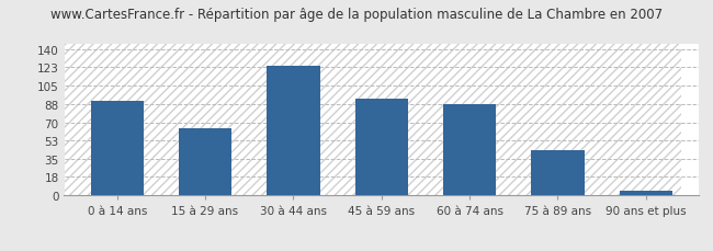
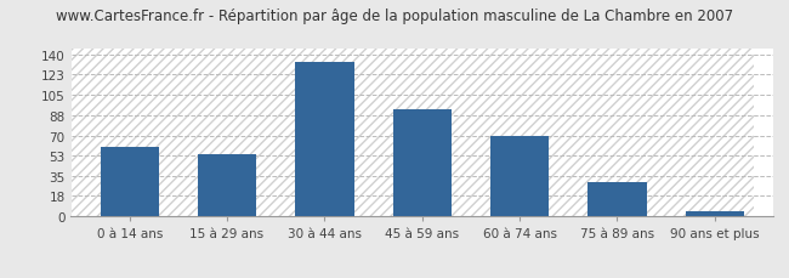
0 à 14 ans: 91 -> 60
15 à 29 ans: 65 -> 54
30 à 44 ans: 124 -> 134
60 à 74 ans: 88 -> 70
75 à 89 ans: 44 -> 30
